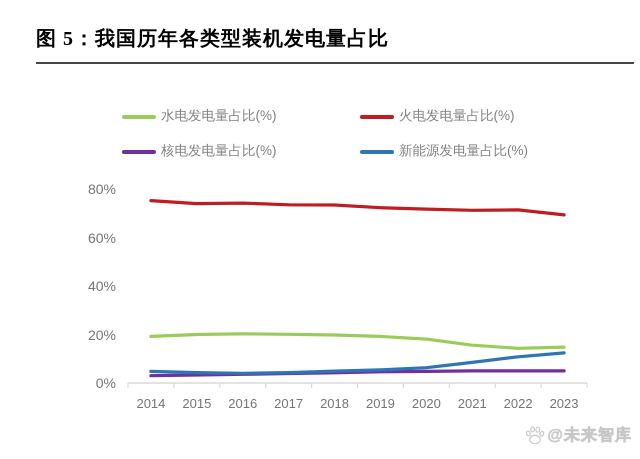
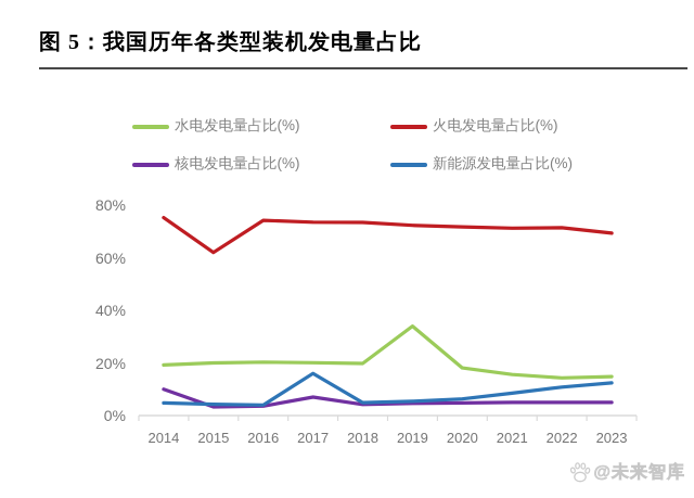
核电发电量占比(%)/2014: 3% -> 10%
火电发电量占比(%)/2015: 74% -> 62%
核电发电量占比(%)/2017: 4% -> 7%
新能源发电量占比(%)/2017: 4% -> 16%
水电发电量占比(%)/2019: 19% -> 34%
